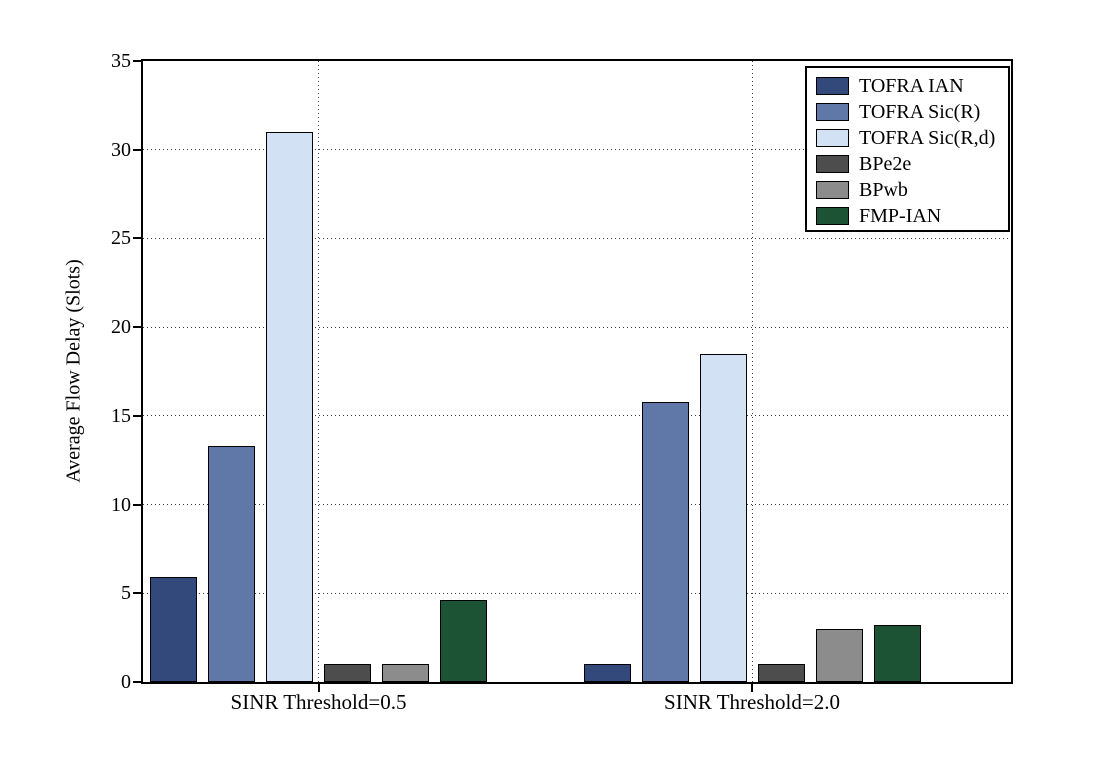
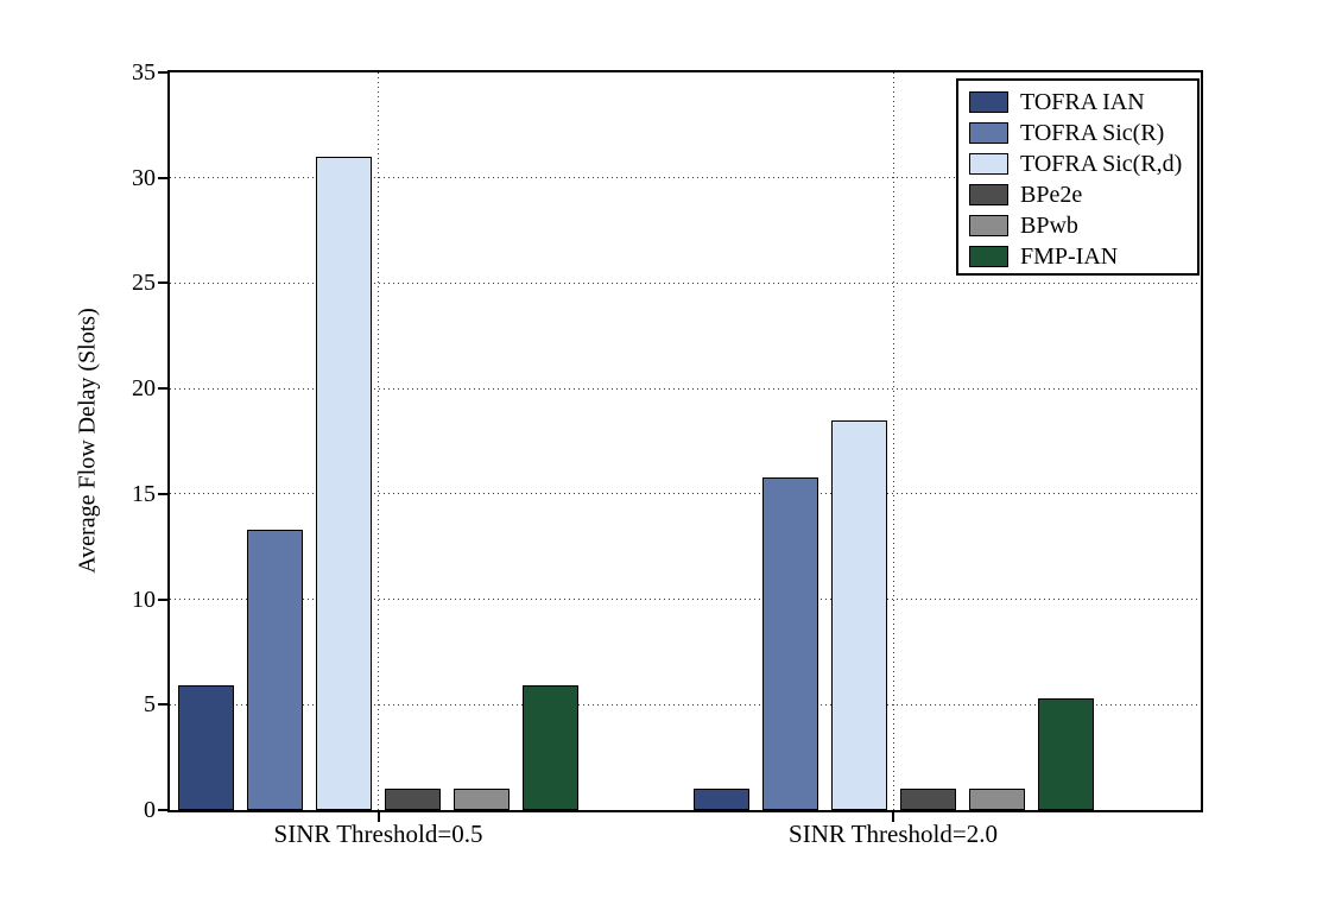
FMP-IAN/SINR Threshold=0.5: 4.6 -> 5.9
BPwb/SINR Threshold=2.0: 3 -> 1
FMP-IAN/SINR Threshold=2.0: 3.2 -> 5.3
